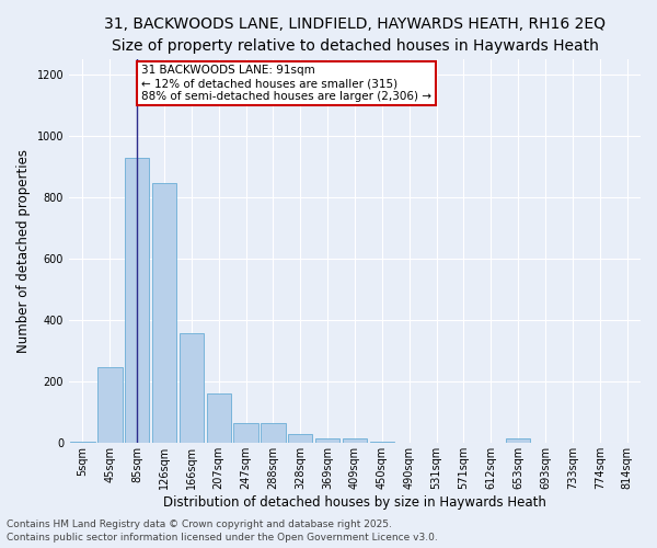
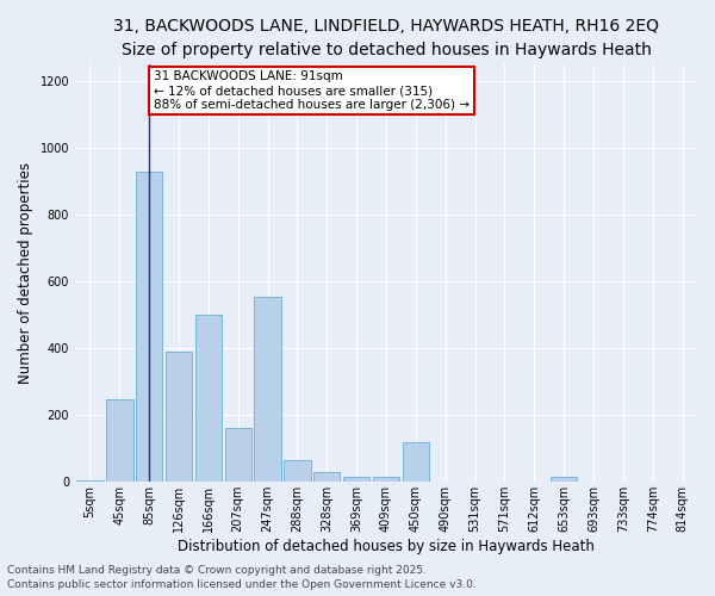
126sqm: 848 -> 390
166sqm: 358 -> 500
247sqm: 65 -> 555
450sqm: 5 -> 120
